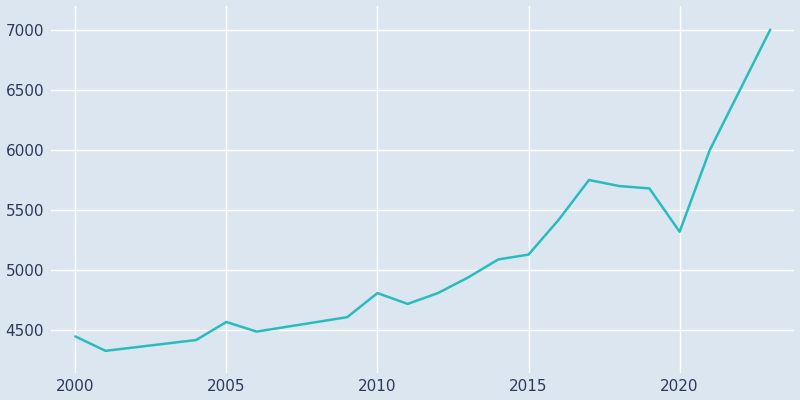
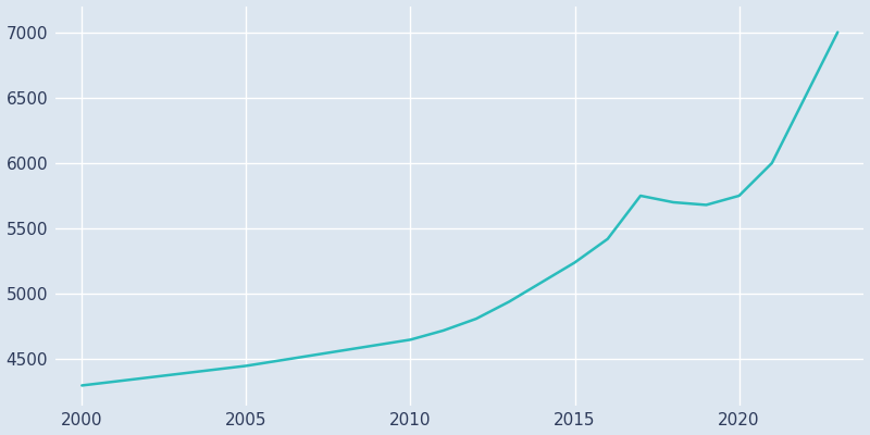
2000: 4450 -> 4300
2005: 4570 -> 4450
2010: 4810 -> 4650
2015: 5130 -> 5240
2020: 5320 -> 5750
